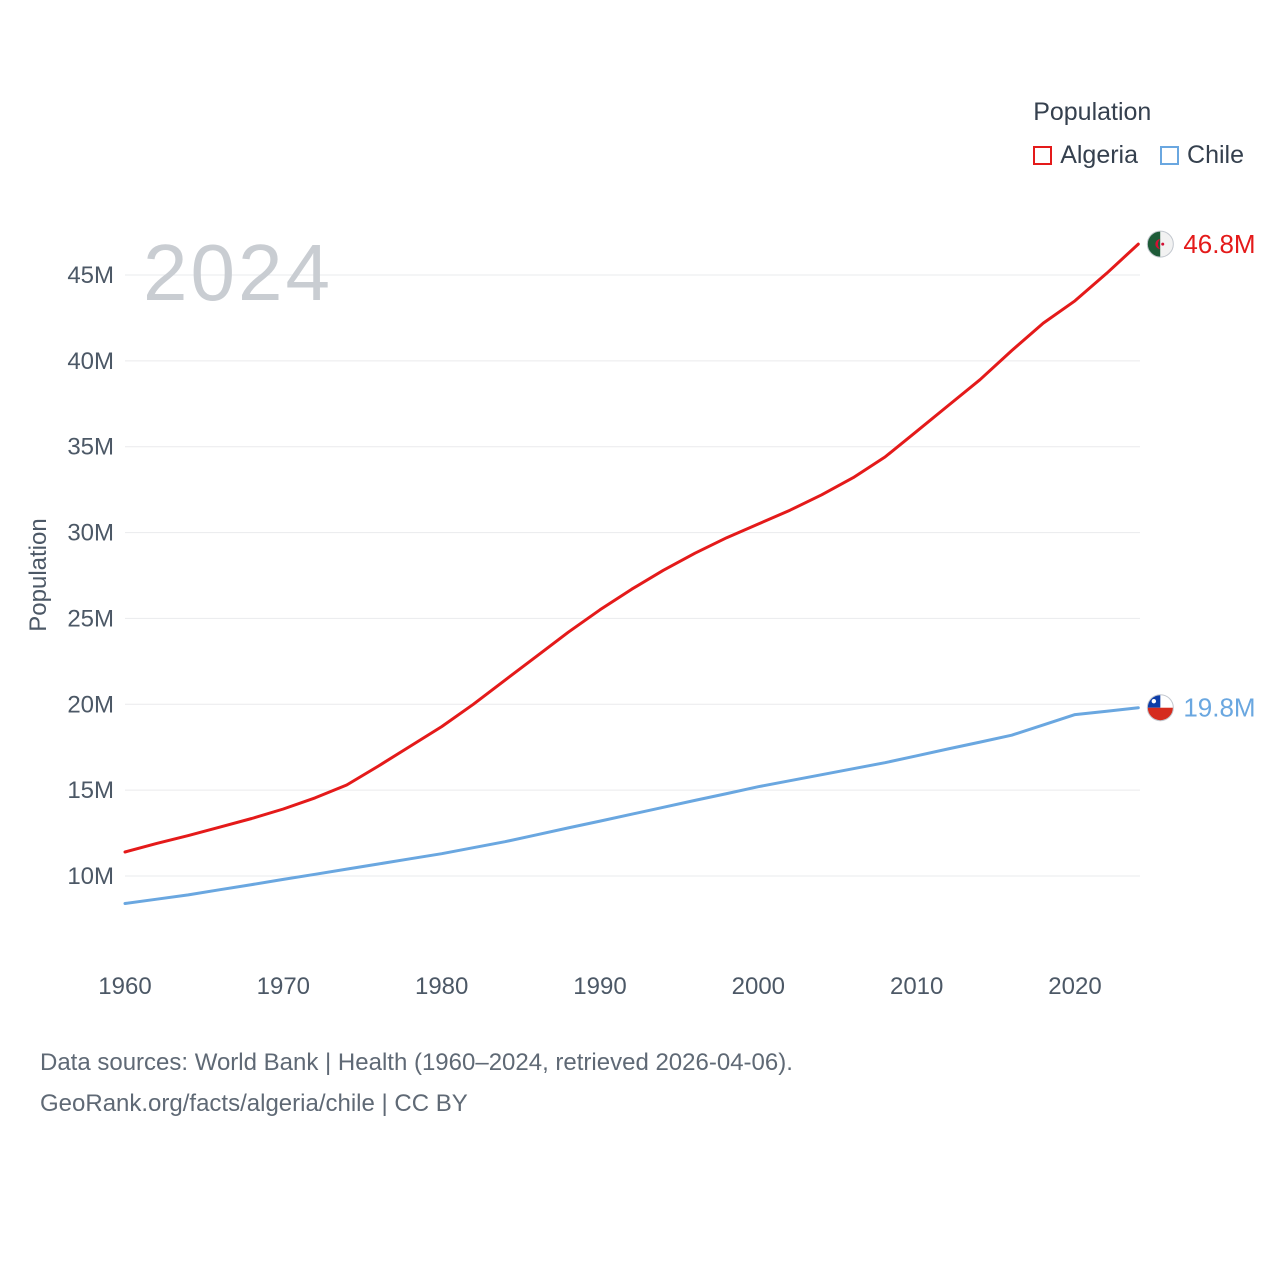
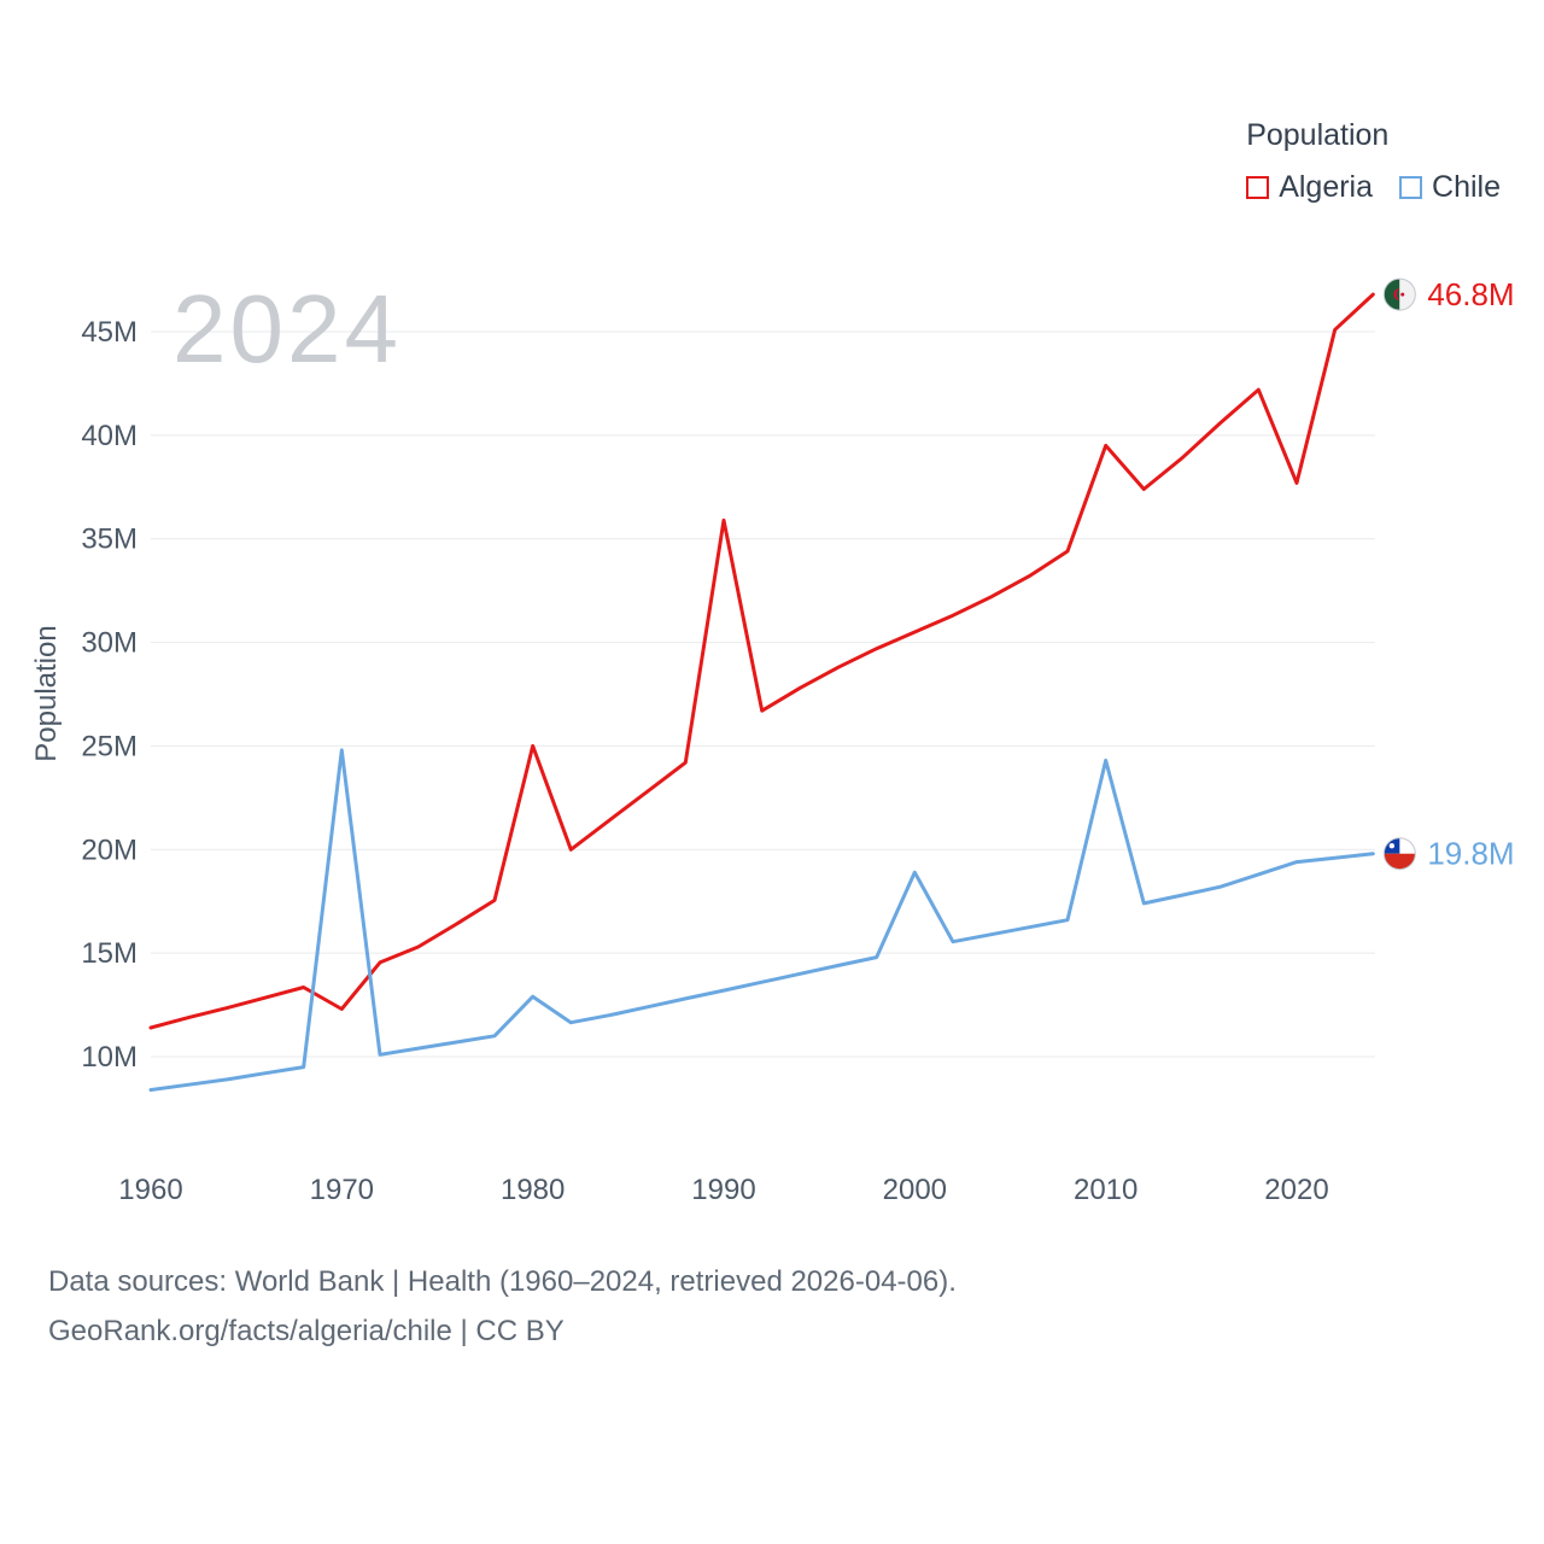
Algeria/1970: 13.9M -> 12.3M
Chile/1970: 9.8M -> 24.8M
Algeria/1980: 18.7M -> 25.0M
Chile/1980: 11.3M -> 12.9M
Algeria/1990: 25.5M -> 35.9M
Chile/2000: 15.2M -> 18.9M
Algeria/2010: 35.9M -> 39.5M
Chile/2010: 17.0M -> 24.3M
Algeria/2020: 43.5M -> 37.7M
